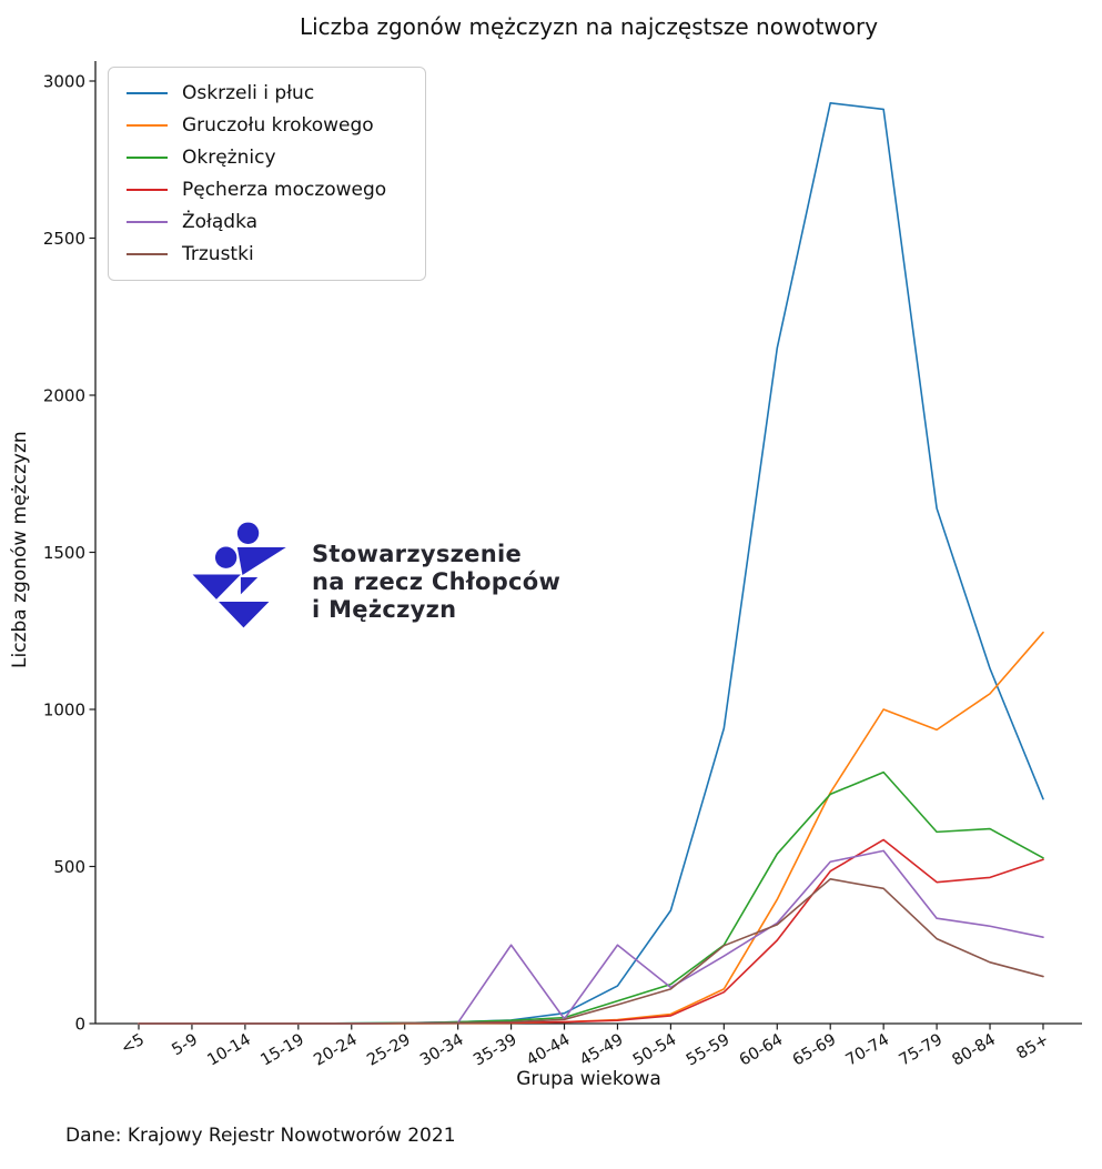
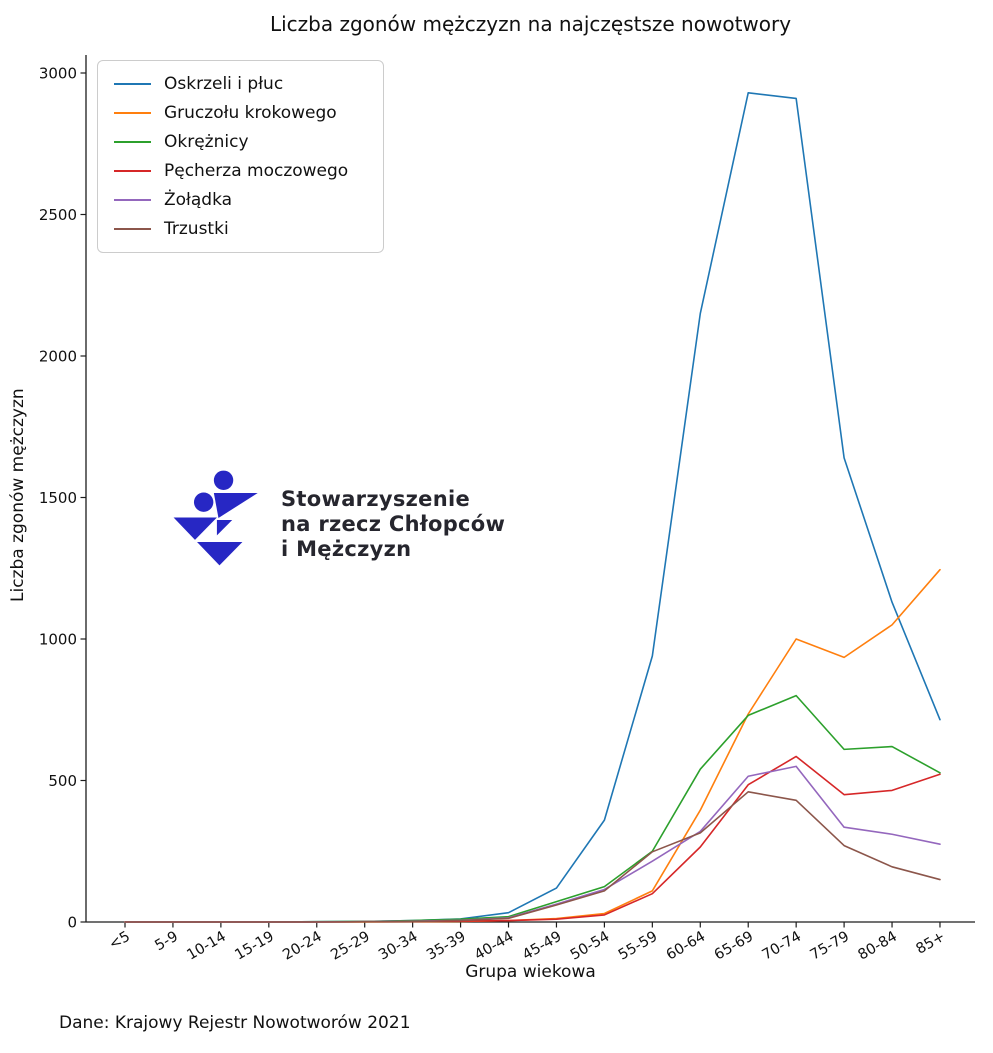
Żołądka/35-39: 250 -> 10
Żołądka/45-49: 250 -> 60
